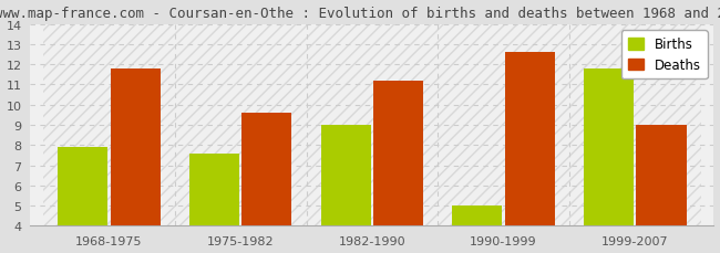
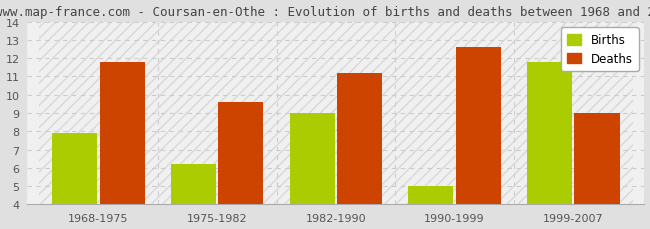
Births/1975-1982: 7.6 -> 6.2
